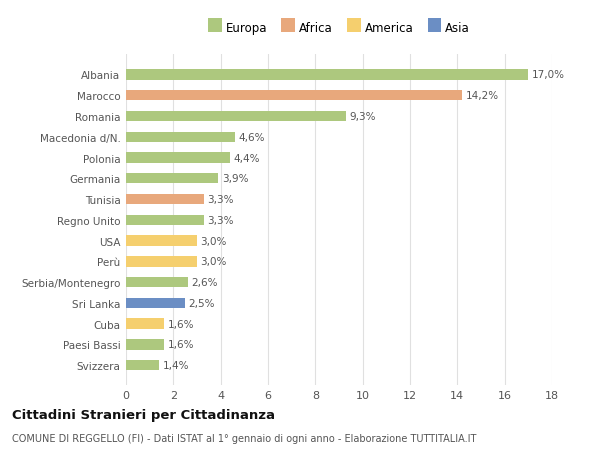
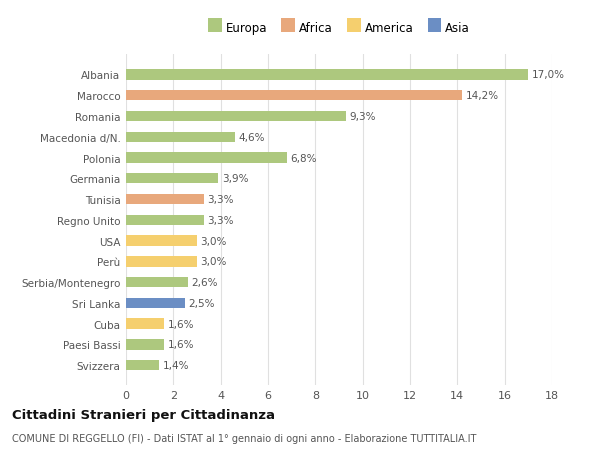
Polonia: 4,4% -> 6,8%
